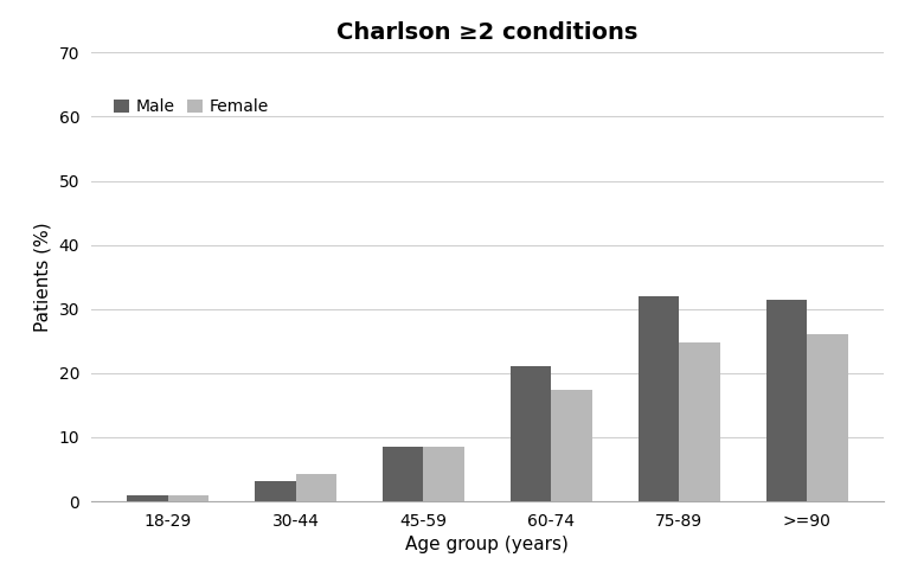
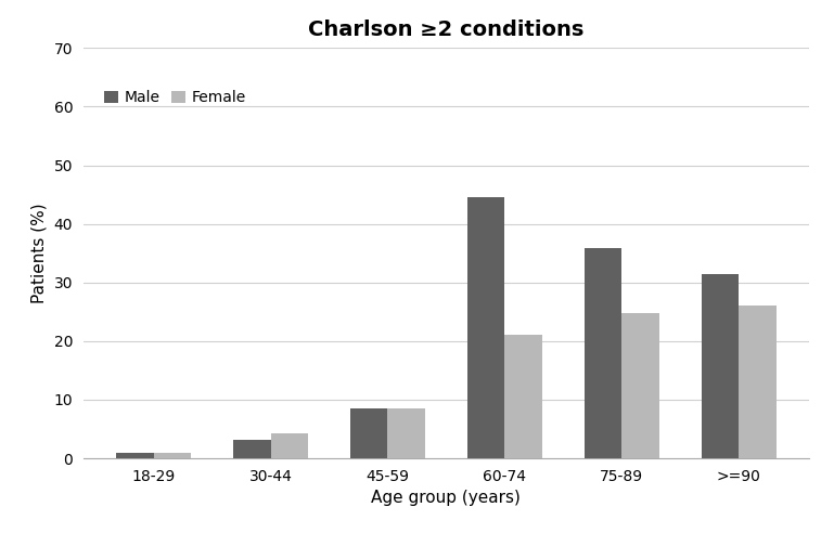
Male/60-74: 21.0 -> 44.6
Female/60-74: 17.3 -> 21.0
Male/75-89: 32.0 -> 35.8
